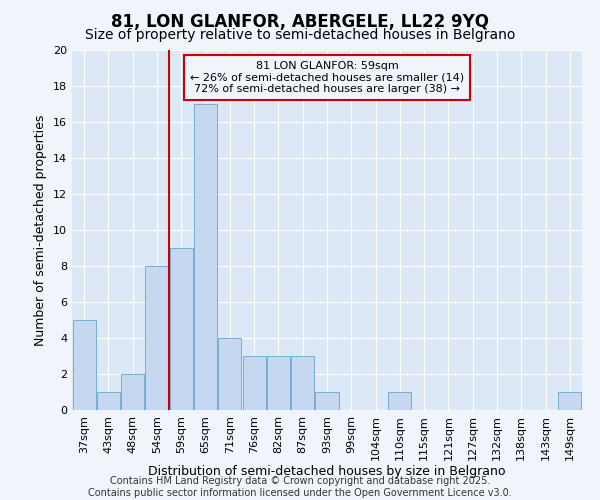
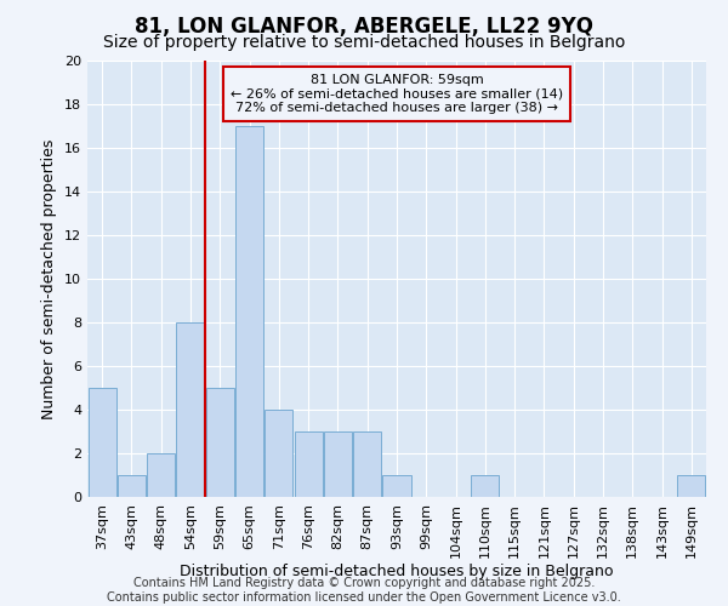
59sqm: 9 -> 5
